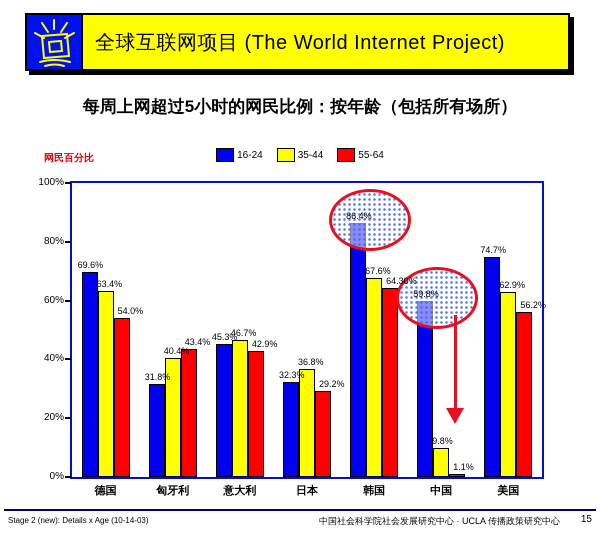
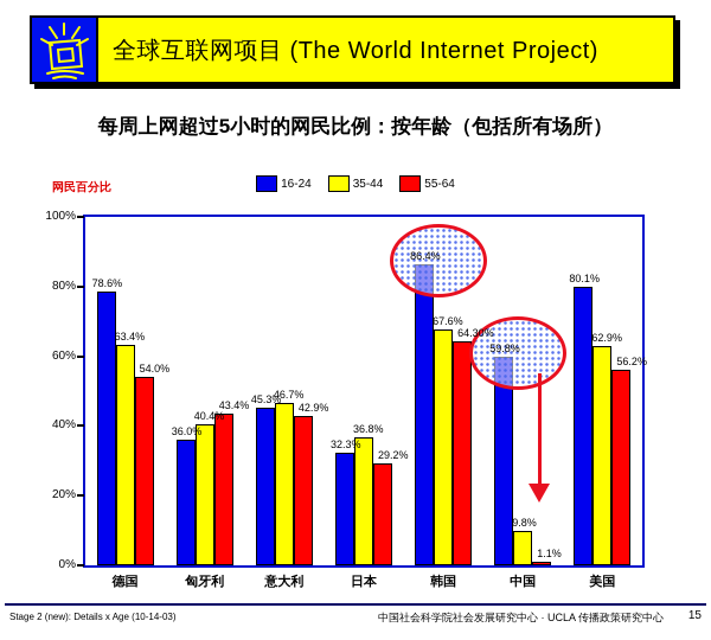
16-24/德国: 69.6% -> 78.6%
16-24/匈牙利: 31.8% -> 36.0%
16-24/美国: 74.7% -> 80.1%
